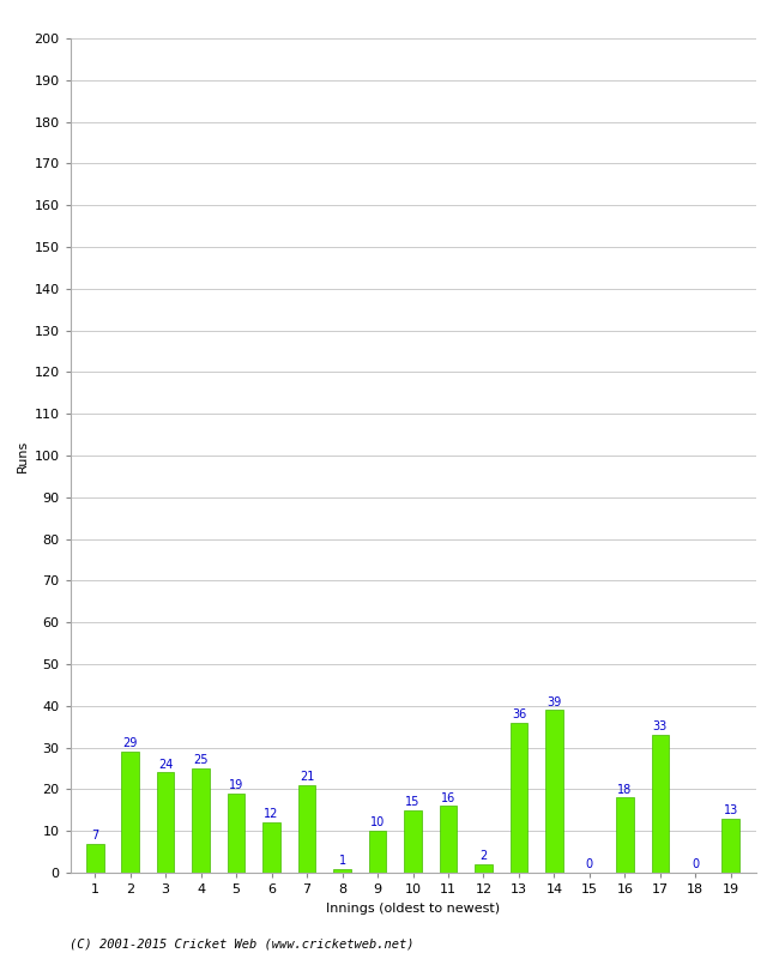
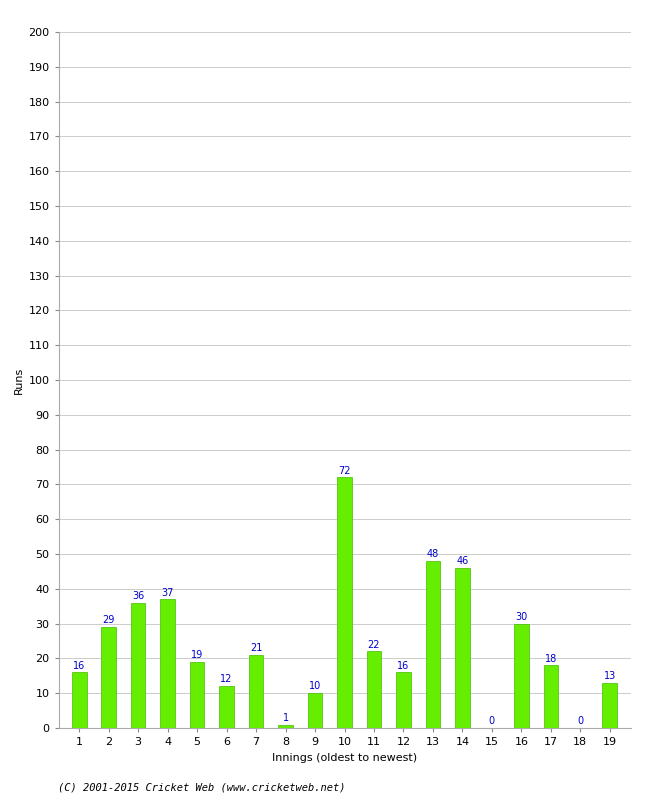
1: 7 -> 16
3: 24 -> 36
4: 25 -> 37
10: 15 -> 72
11: 16 -> 22
12: 2 -> 16
13: 36 -> 48
14: 39 -> 46
16: 18 -> 30
17: 33 -> 18
